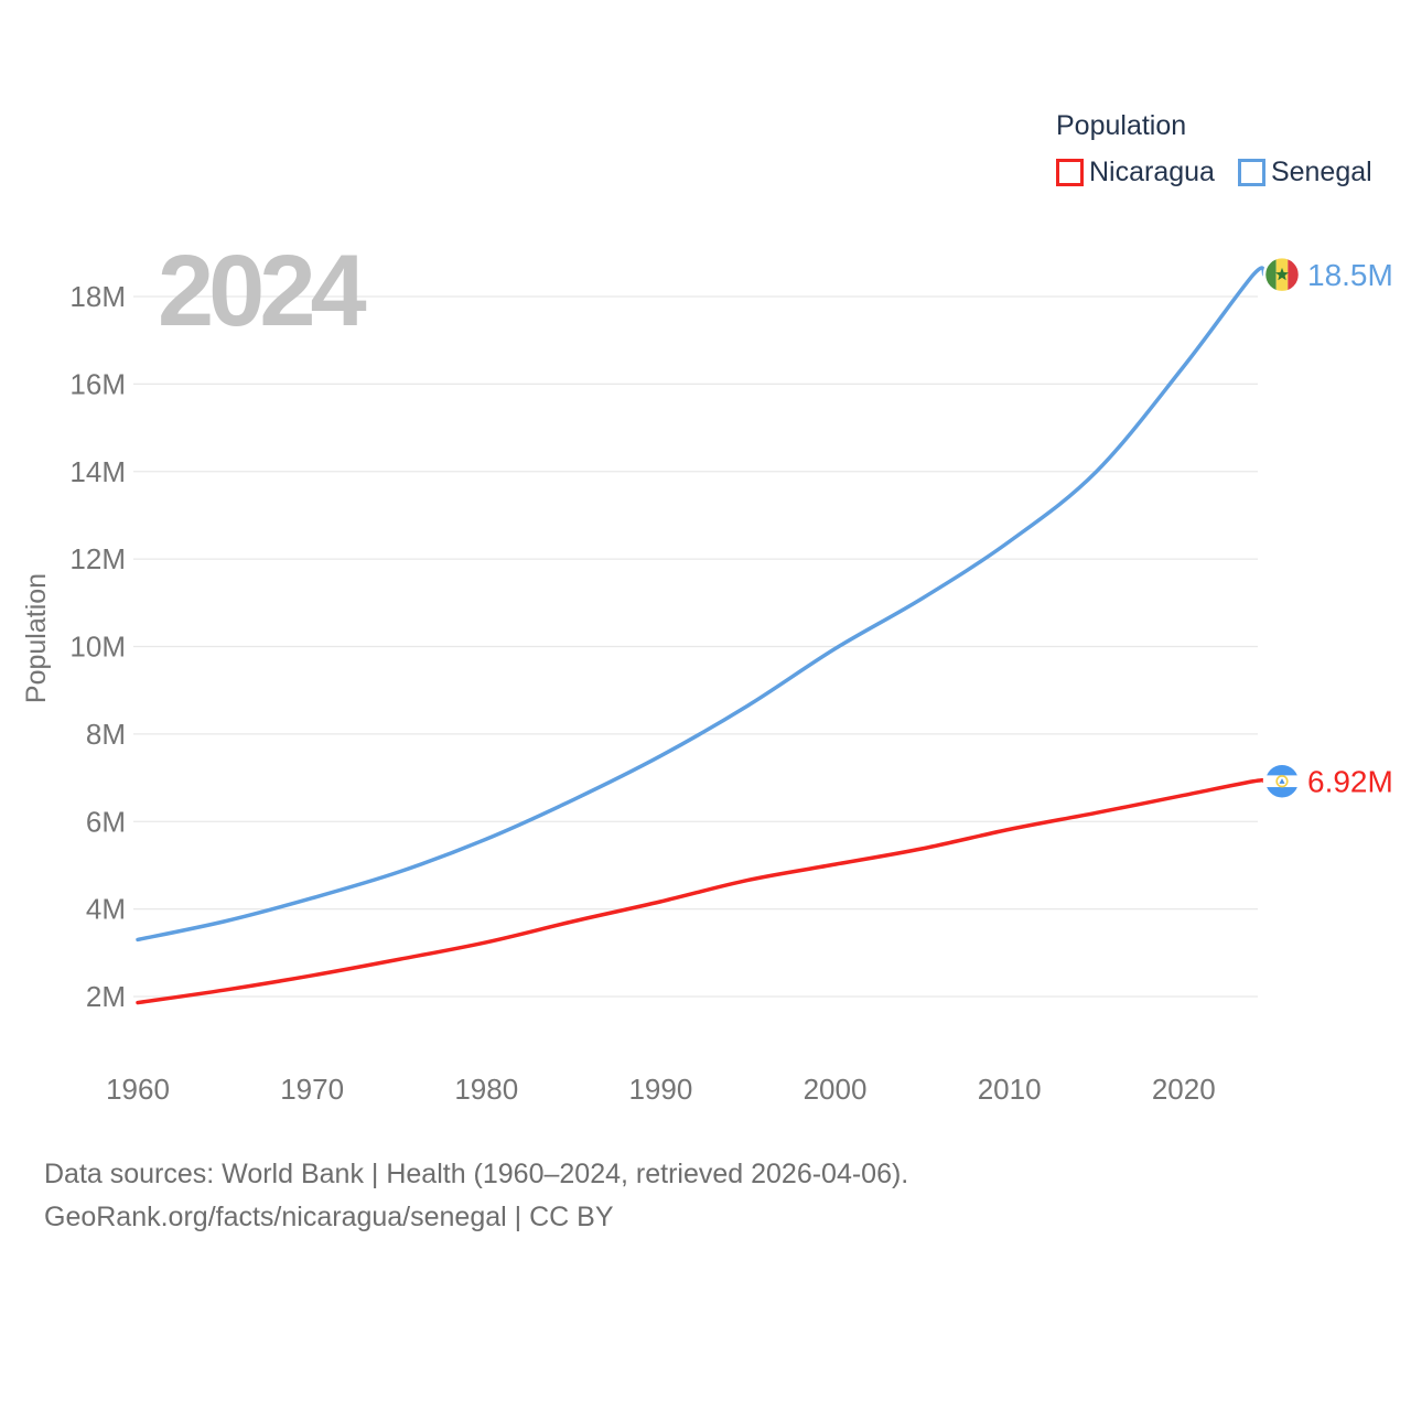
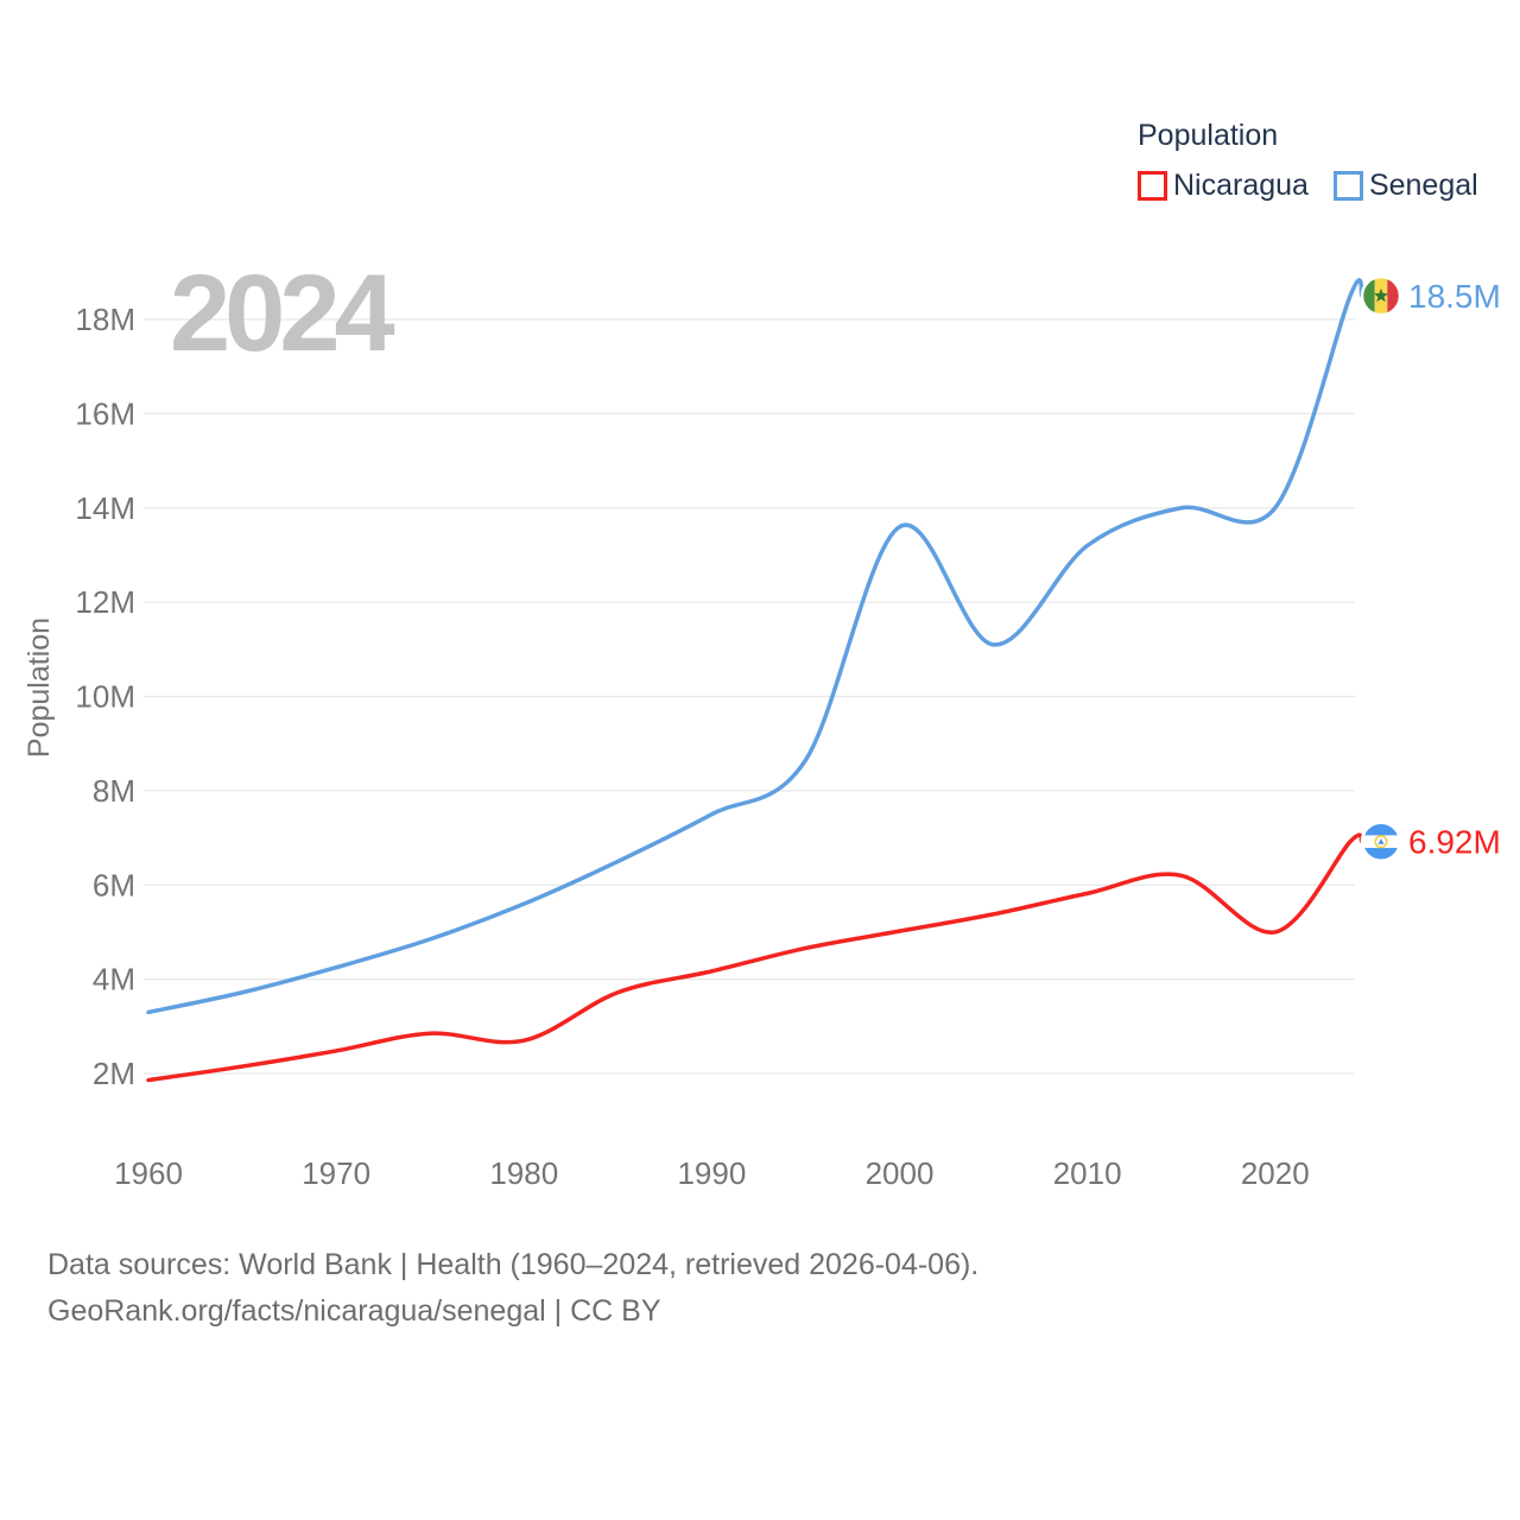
Nicaragua/1980: 3.2M -> 2.7M
Senegal/2000: 9.9M -> 13.6M
Senegal/2010: 12.4M -> 13.2M
Nicaragua/2020: 6.6M -> 5.0M
Senegal/2020: 16.4M -> 14.0M
